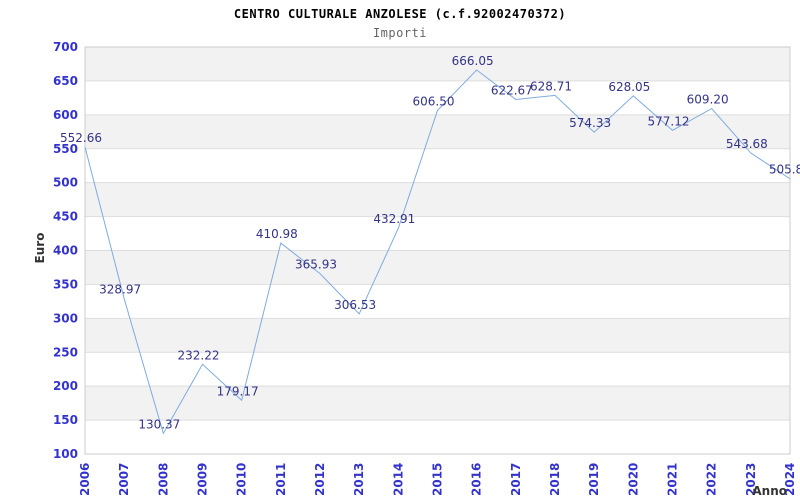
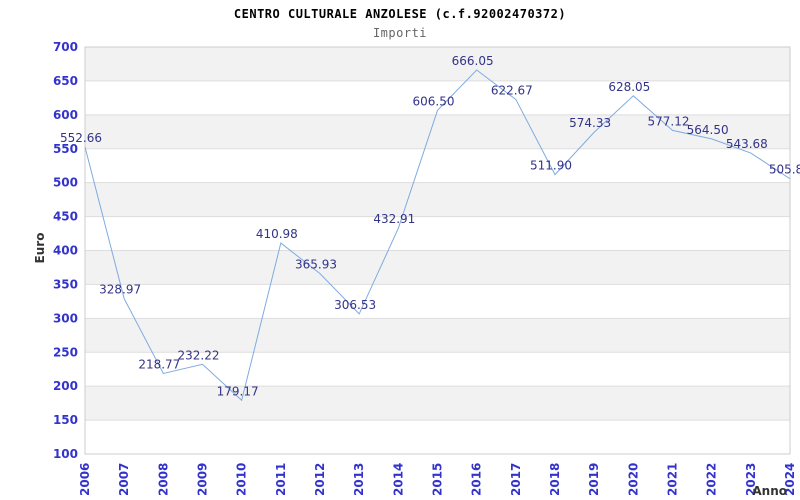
2008: 130.37 -> 218.77
2018: 628.71 -> 511.90
2022: 609.20 -> 564.50
